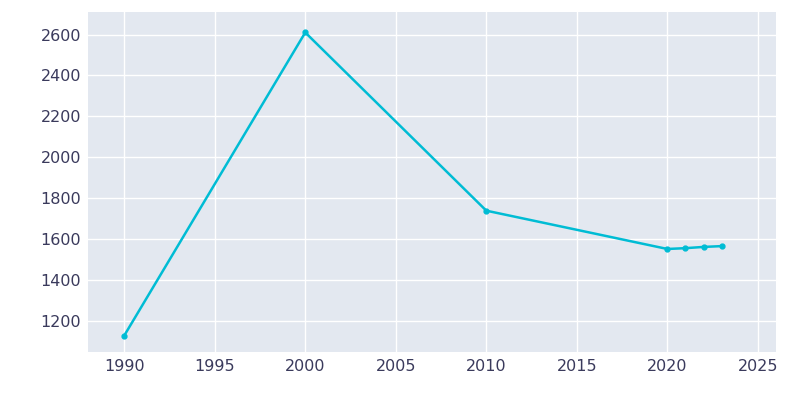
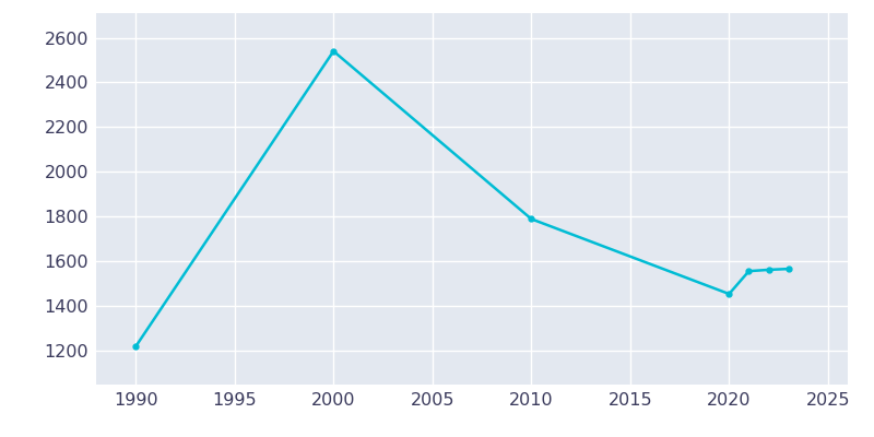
1990: 1130 -> 1220
2000: 2610 -> 2540
2010: 1740 -> 1790
2020: 1553 -> 1455
